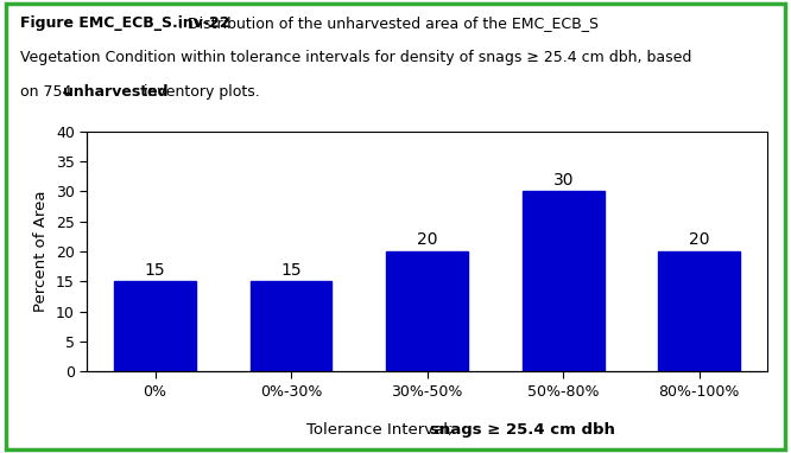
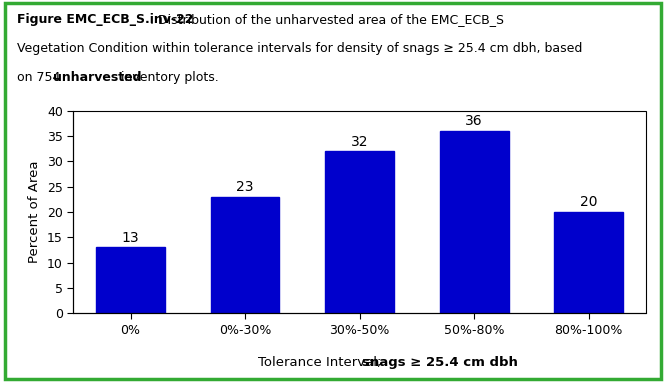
0%: 15 -> 13
0%-30%: 15 -> 23
30%-50%: 20 -> 32
50%-80%: 30 -> 36
